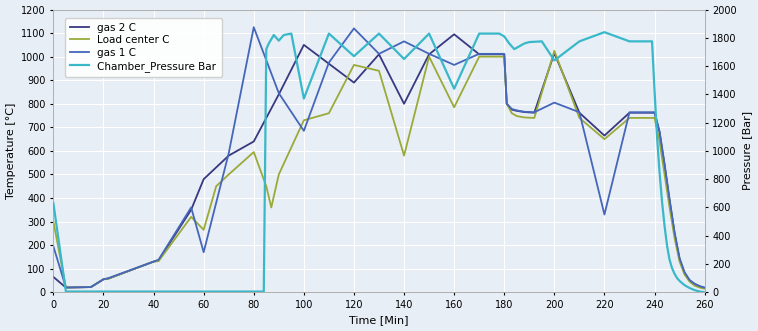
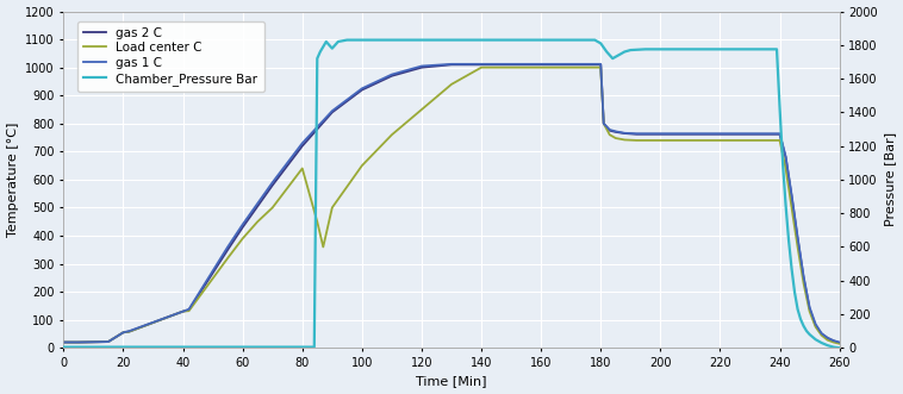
gas 2 C/0: 65 -> 20
Load center C/0: 300 -> 20
gas 1 C/0: 195 -> 20
Chamber_Pressure Bar/0: 630 -> 0
gas 2 C/60: 480 -> 430
Load center C/60: 265 -> 390
gas 1 C/60: 170 -> 440
gas 2 C/80: 640 -> 720
Load center C/80: 595 -> 640
gas 1 C/80: 1125 -> 730
gas 2 C/100: 1050 -> 920
Load center C/100: 730 -> 650
gas 1 C/100: 685 -> 925
Chamber_Pressure Bar/100: 1370 -> 1830
gas 2 C/120: 890 -> 1000
Load center C/120: 965 -> 850
gas 1 C/120: 1120 -> 1005
Chamber_Pressure Bar/120: 1670 -> 1830
gas 2 C/140: 800 -> 1010
Load center C/140: 580 -> 1000
gas 1 C/140: 1065 -> 1012
Chamber_Pressure Bar/140: 1650 -> 1830
gas 2 C/160: 1095 -> 1010
Load center C/160: 785 -> 1000
gas 1 C/160: 965 -> 1012
Chamber_Pressure Bar/160: 1440 -> 1830
gas 2 C/200: 1015 -> 762
Load center C/200: 1025 -> 740
gas 1 C/200: 805 -> 764
Chamber_Pressure Bar/200: 1640 -> 1780
gas 2 C/220: 665 -> 762
Load center C/220: 650 -> 740
gas 1 C/220: 330 -> 764
Chamber_Pressure Bar/220: 1840 -> 1780
